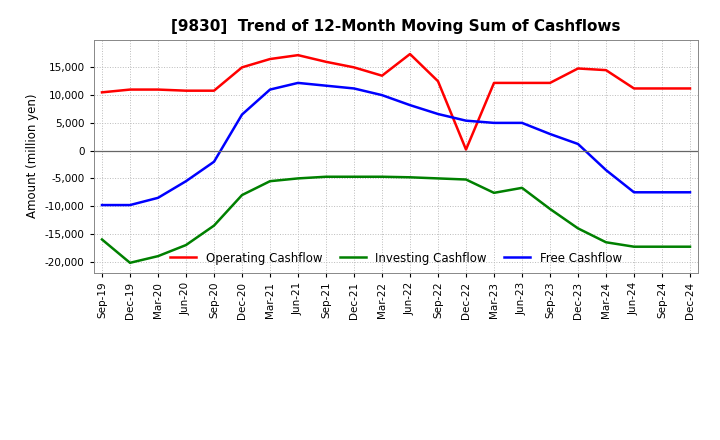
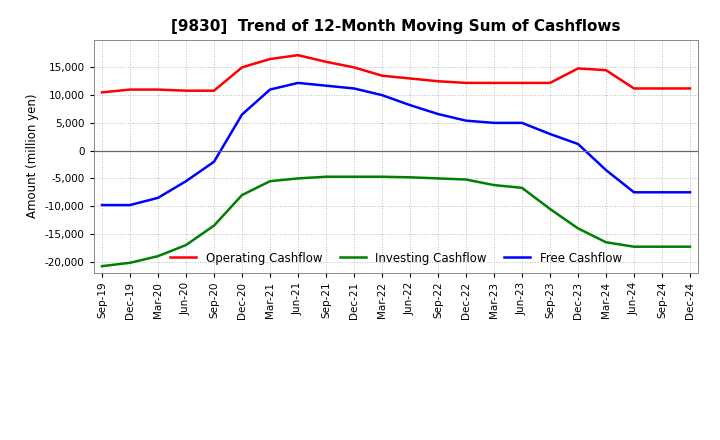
Investing Cashflow/Sep-19: -16,000 -> -20,800
Operating Cashflow/Jun-22: 17,400 -> 13,000
Operating Cashflow/Dec-22: 200 -> 12,200
Investing Cashflow/Mar-23: -7,600 -> -6,200
